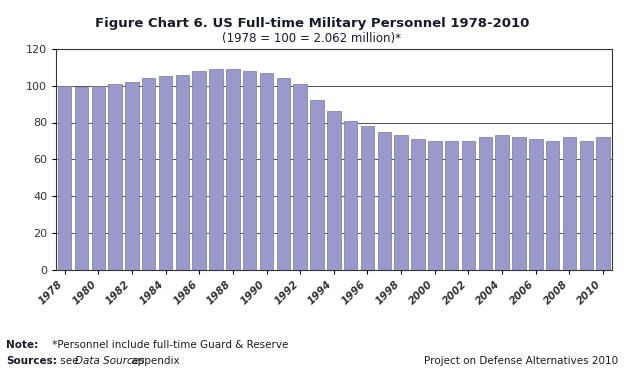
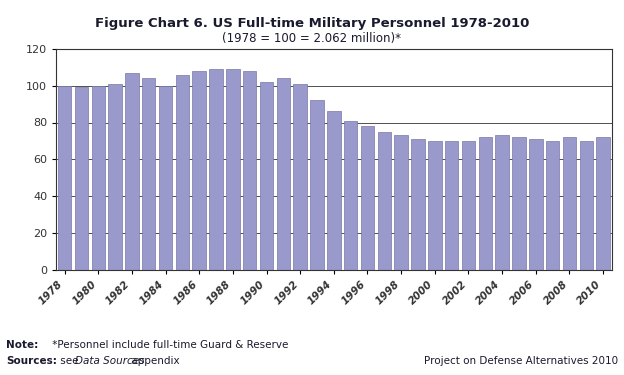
1982: 102 -> 107
1984: 105 -> 100
1990: 107 -> 102
